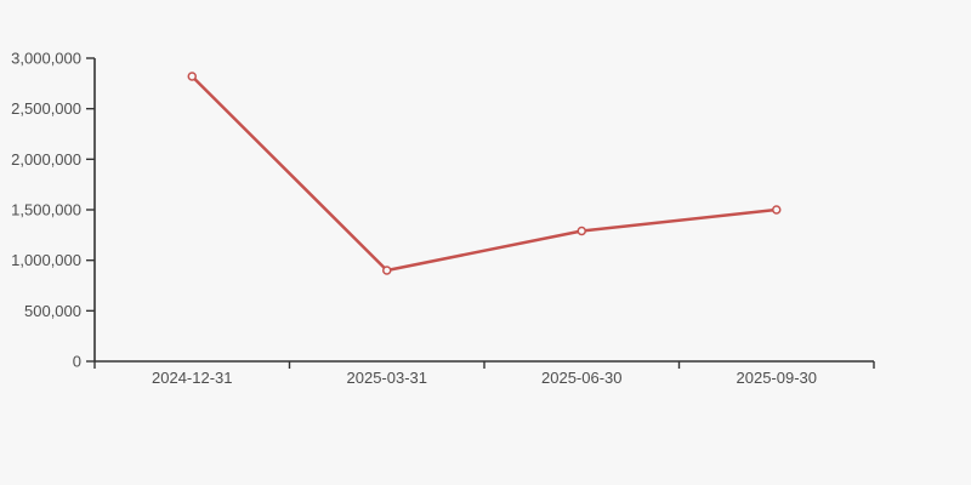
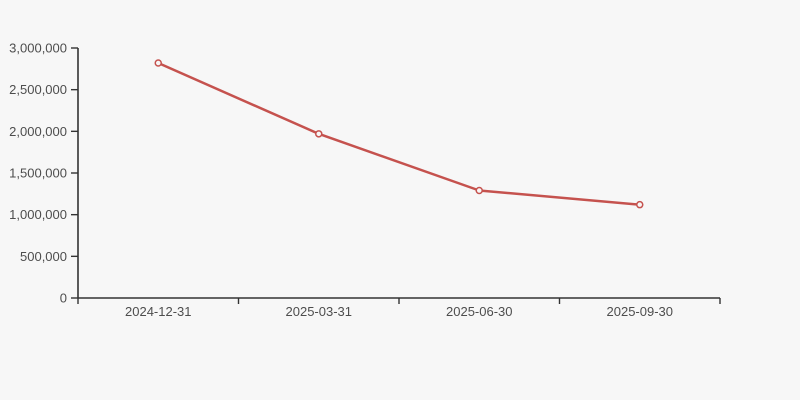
2025-03-31: 900000 -> 2000000
2025-09-30: 1500000 -> 1100000
